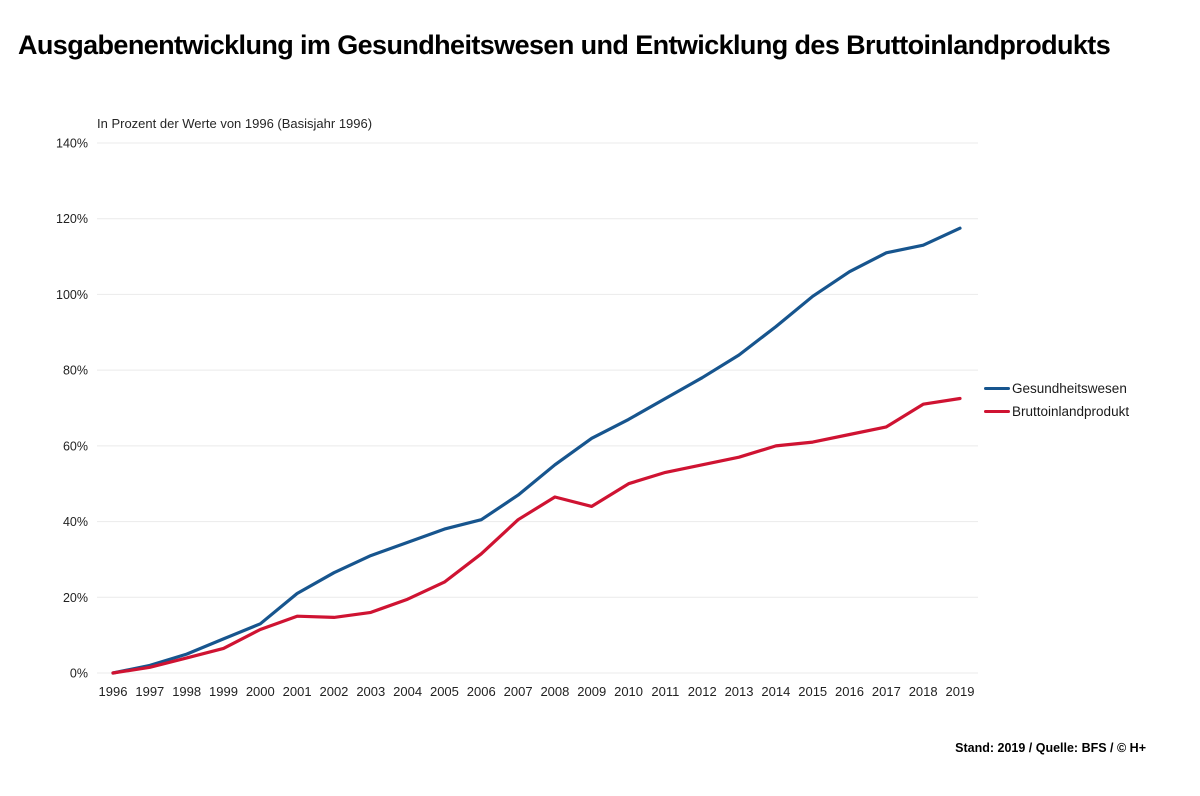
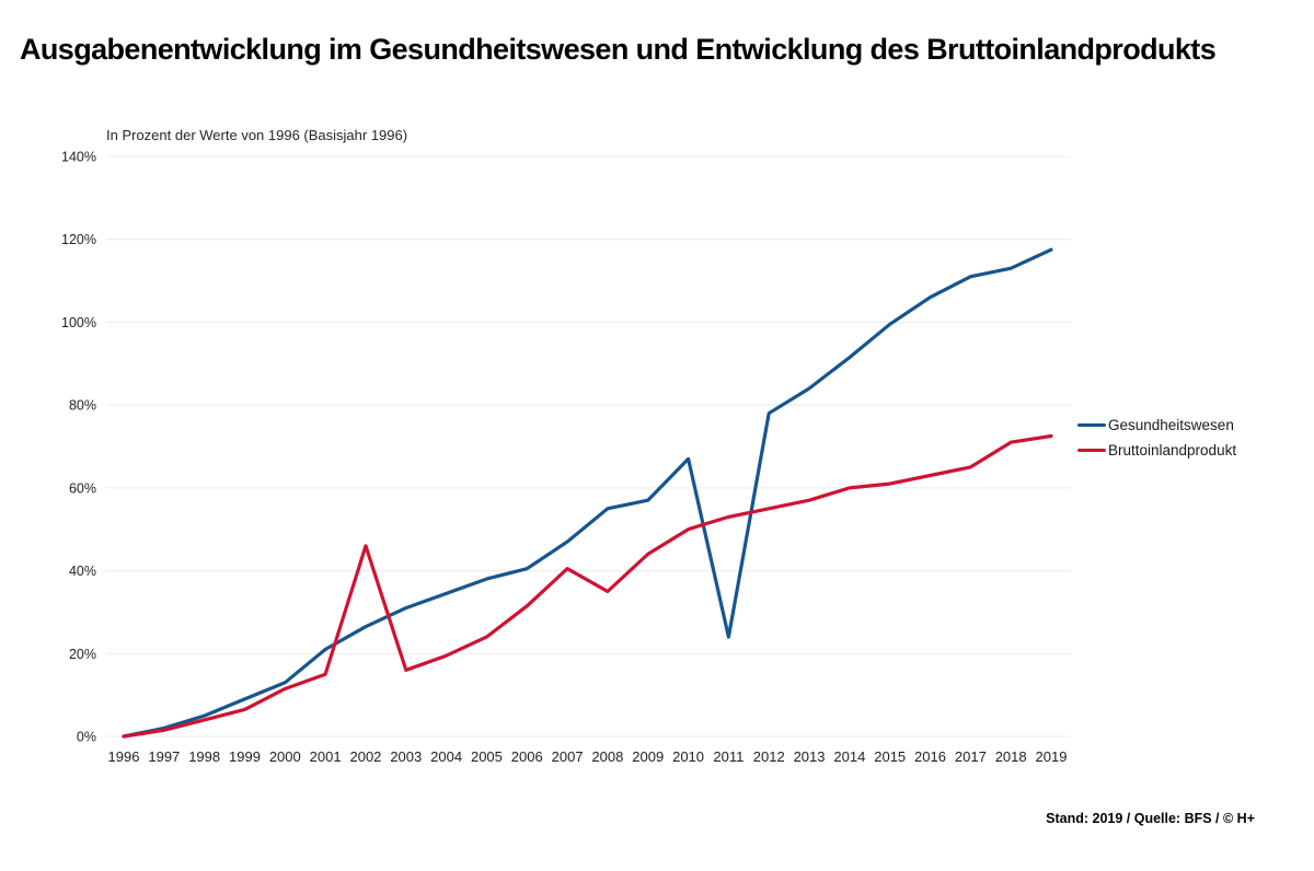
Bruttoinlandprodukt/2002: 15% -> 46%
Bruttoinlandprodukt/2008: 46% -> 35%
Gesundheitswesen/2009: 62% -> 57%
Gesundheitswesen/2011: 72% -> 24%
